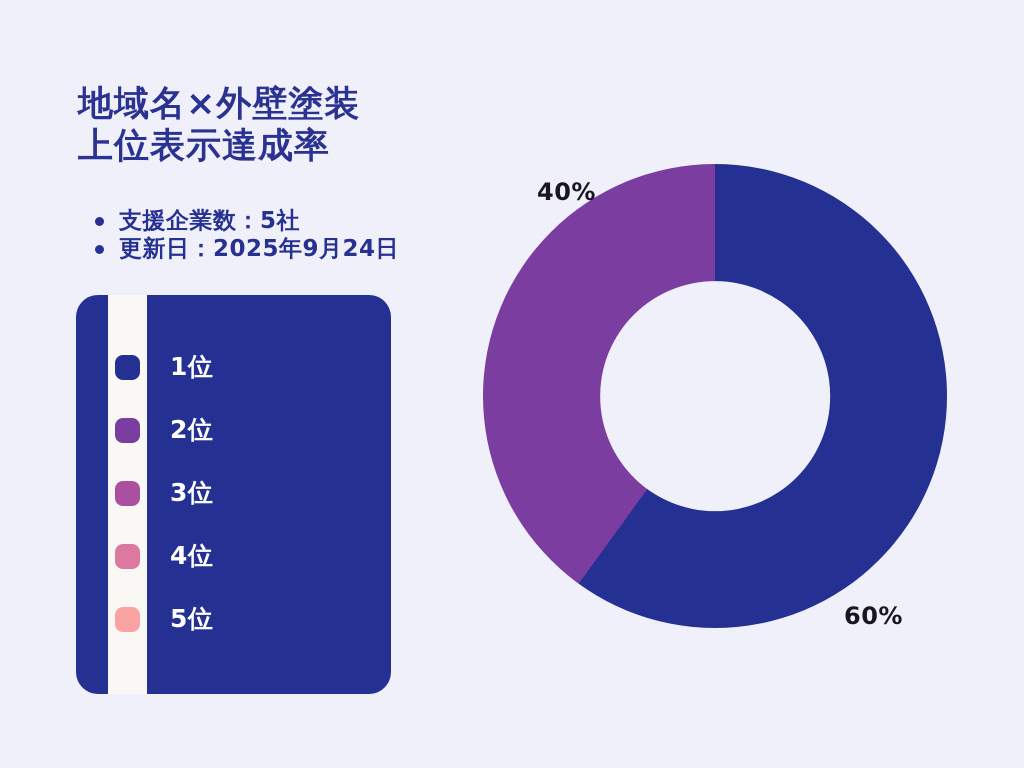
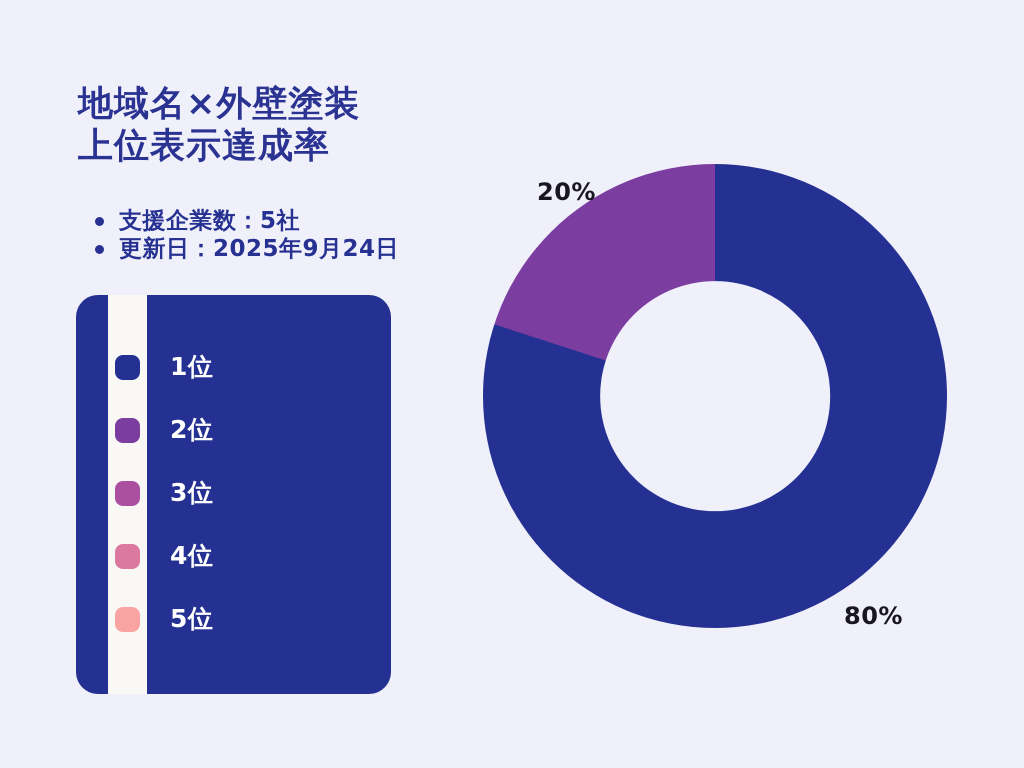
1位: 60% -> 80%
2位: 40% -> 20%
